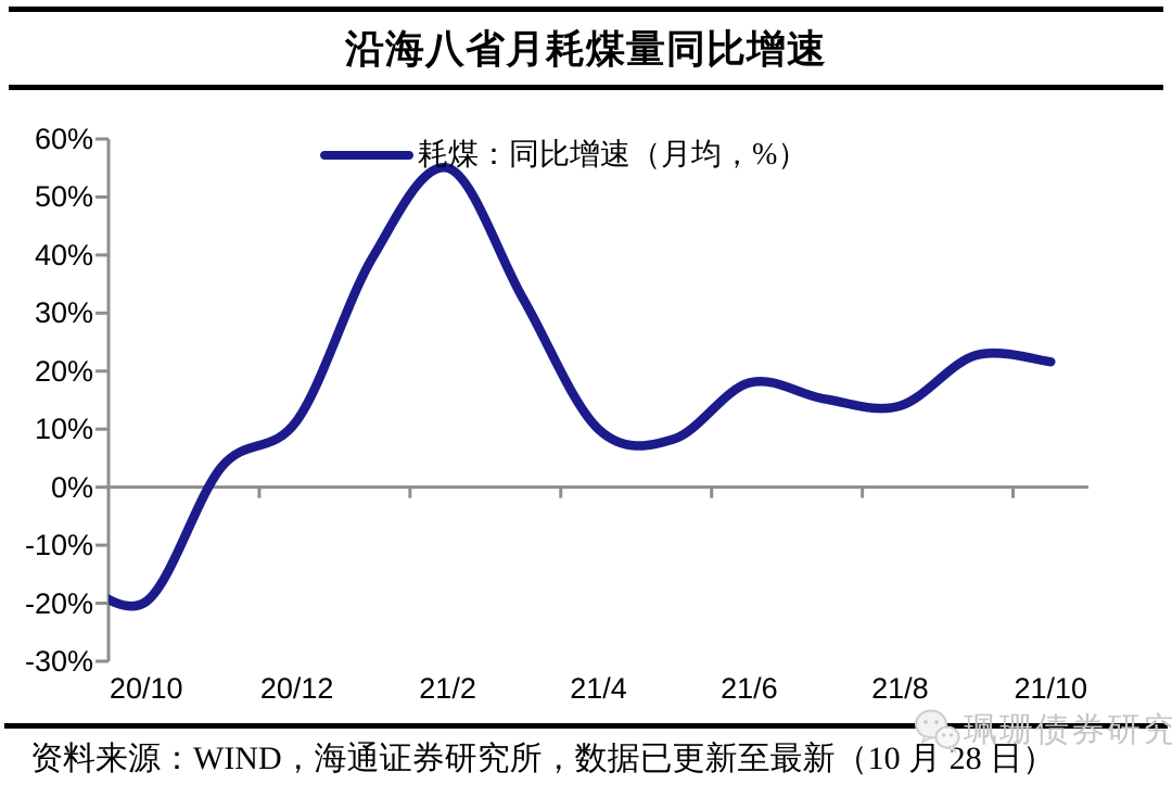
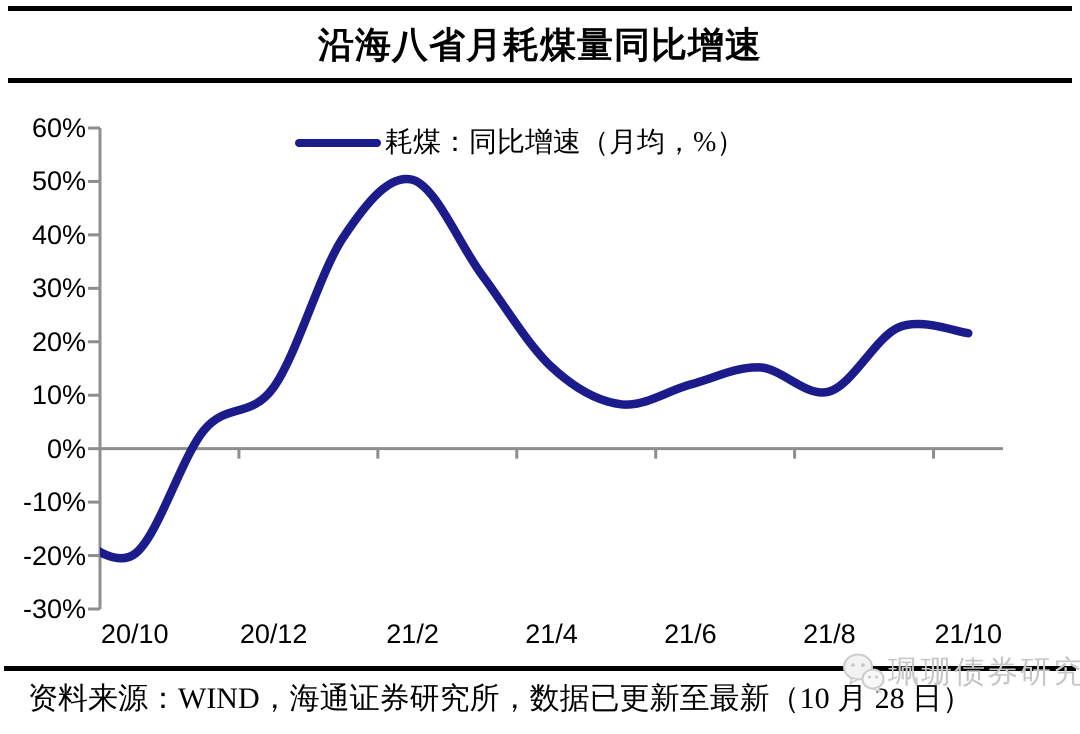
21/2: 55% -> 50%
21/4: 10% -> 15%
21/6: 18% -> 12%
21/8: 14% -> 11%
